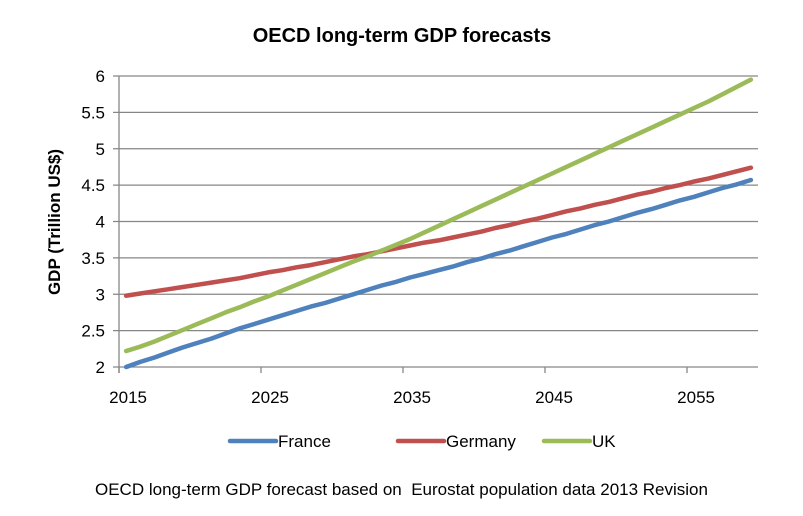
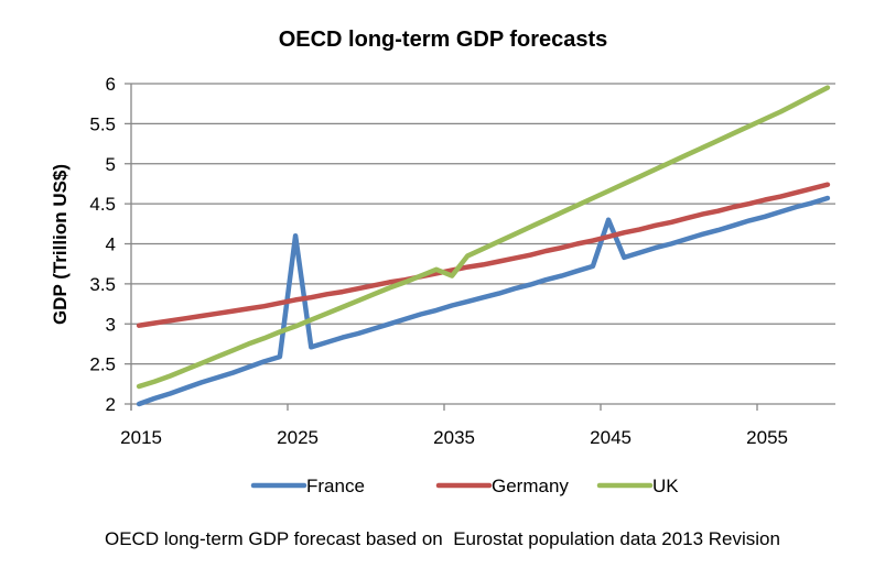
France/2025: 2.6 -> 4.1
UK/2035: 3.8 -> 3.6
France/2045: 3.8 -> 4.3
